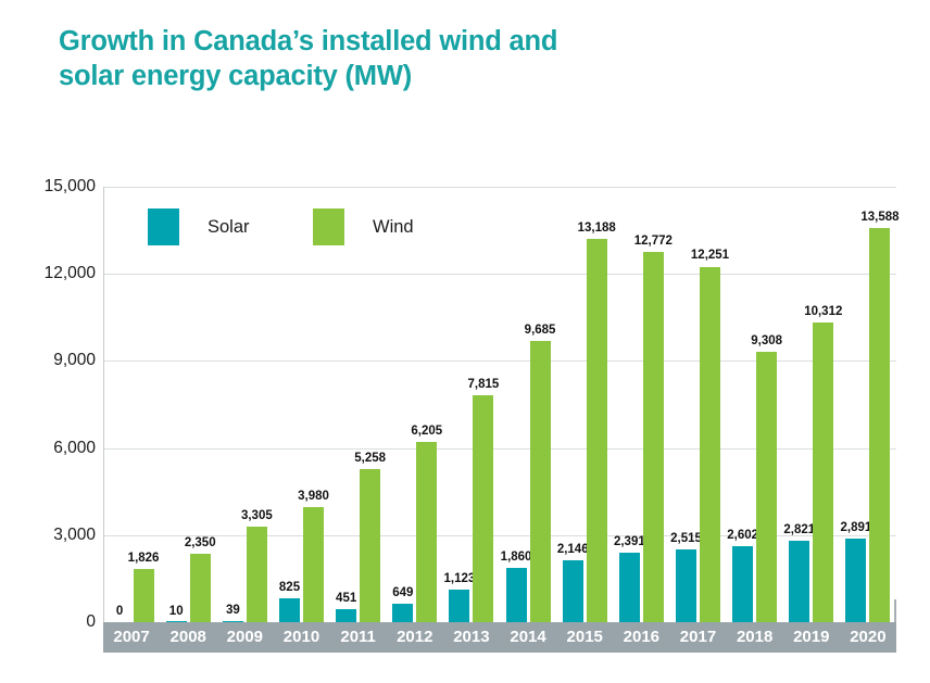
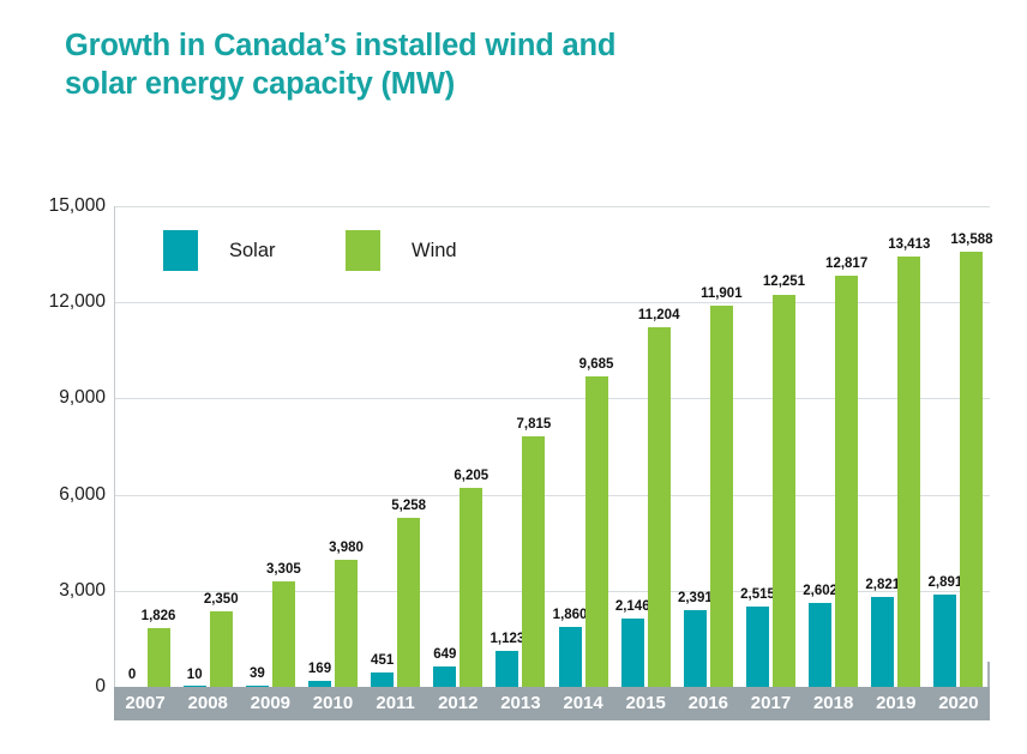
Solar/2010: 825 -> 169
Wind/2015: 13,188 -> 11,204
Wind/2016: 12,772 -> 11,901
Wind/2018: 9,308 -> 12,817
Wind/2019: 10,312 -> 13,413
